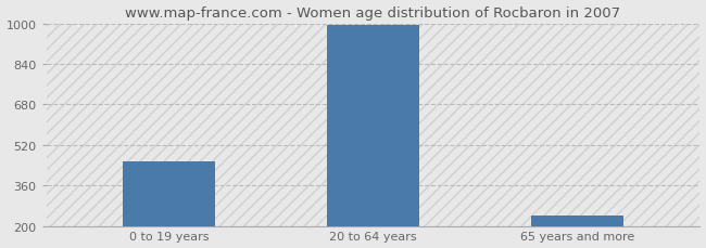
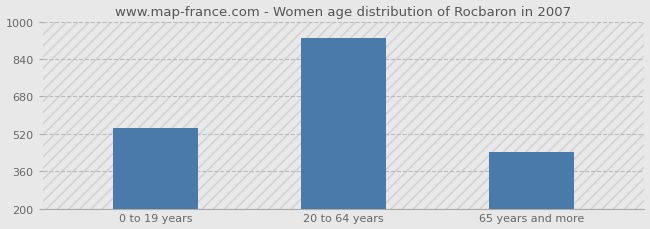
0 to 19 years: 455 -> 545
20 to 64 years: 995 -> 930
65 years and more: 240 -> 440
